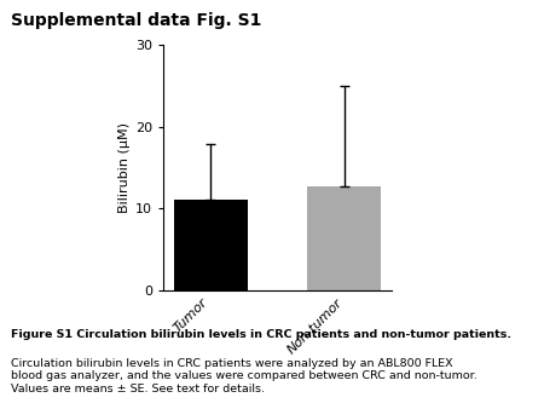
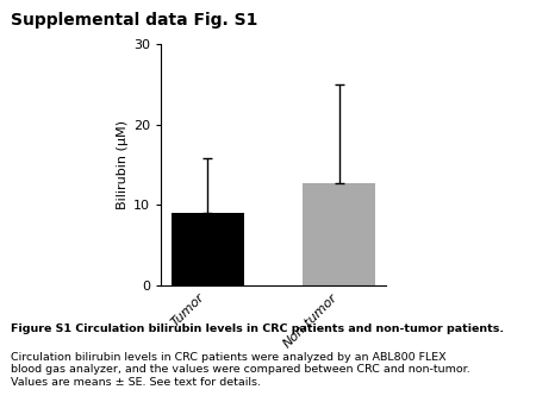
Tumor: 11.1 -> 9.0
